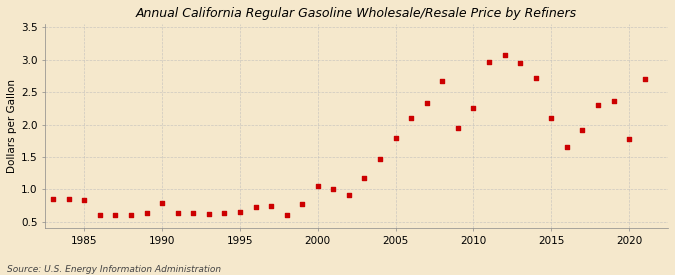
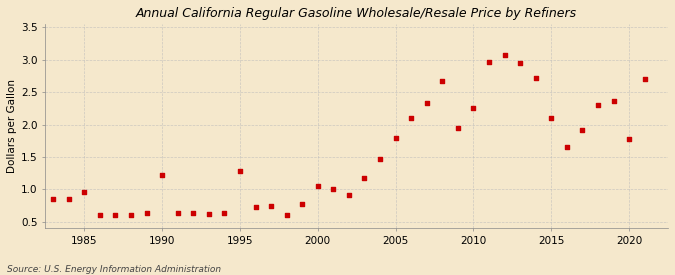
1985: 0.84 -> 0.96
1990: 0.79 -> 1.22
1995: 0.65 -> 1.28
